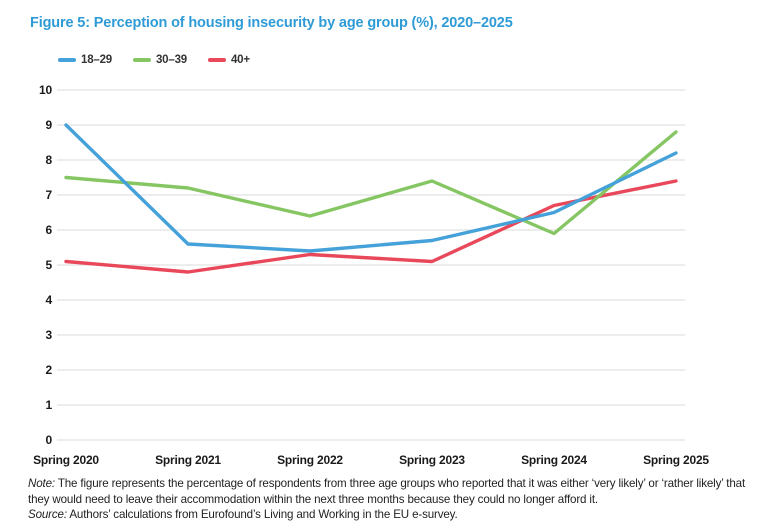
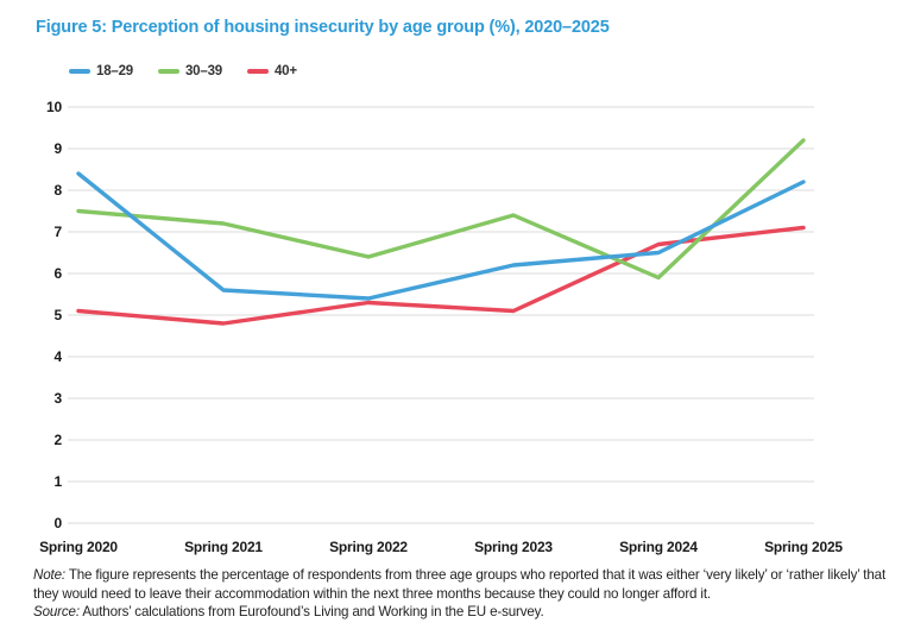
18–29/Spring 2020: 9.0 -> 8.4
18–29/Spring 2023: 5.7 -> 6.2
30–39/Spring 2025: 8.8 -> 9.2
40+/Spring 2025: 7.4 -> 7.1
